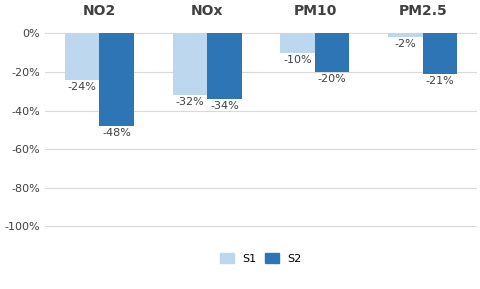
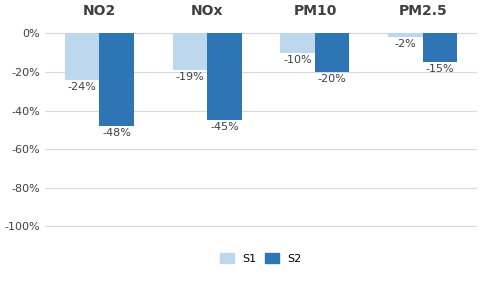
S1/NOx: -32% -> -19%
S2/NOx: -34% -> -45%
S2/PM2.5: -21% -> -15%
